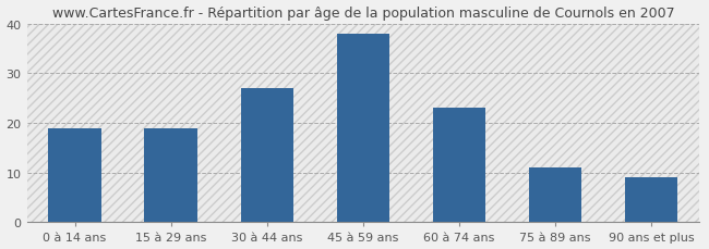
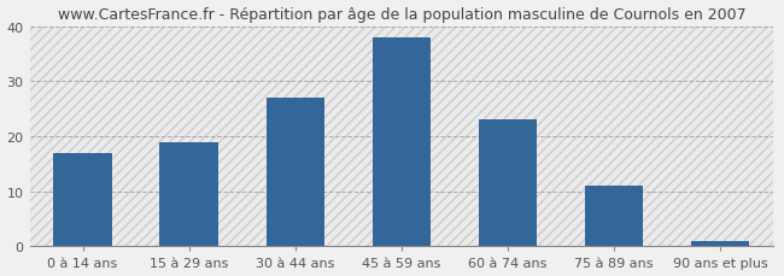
0 à 14 ans: 19 -> 17
90 ans et plus: 9 -> 1
